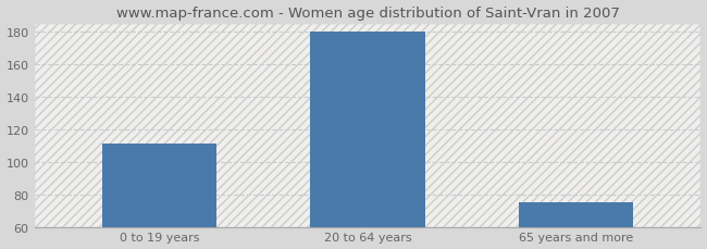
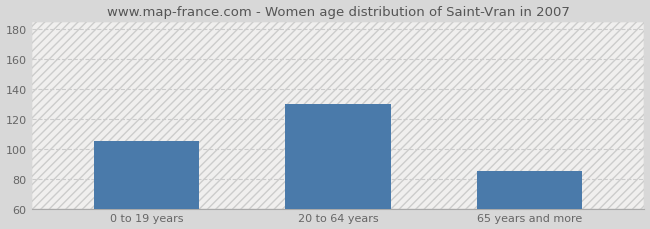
0 to 19 years: 111 -> 105
20 to 64 years: 180 -> 130
65 years and more: 75 -> 85
